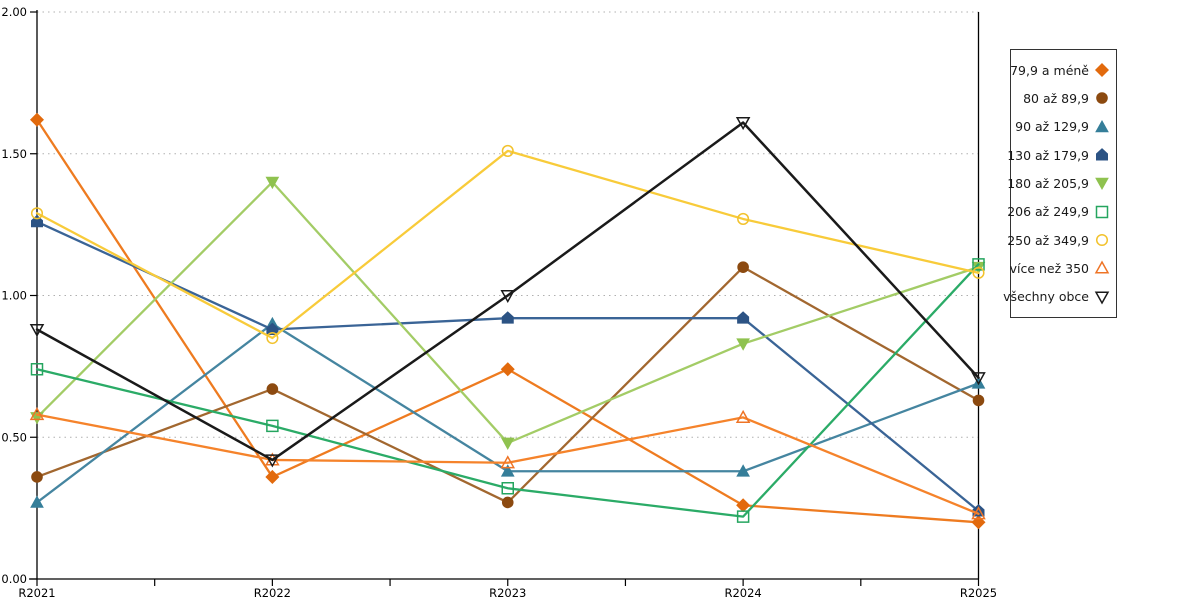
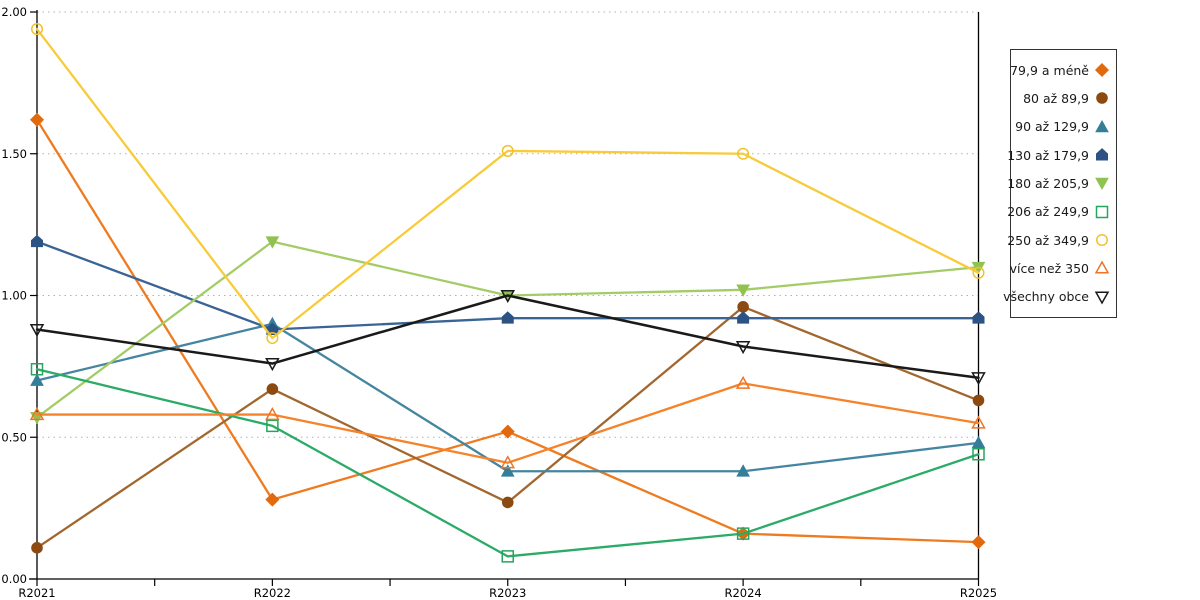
80 až 89,9/R2021: 0.36 -> 0.11
90 až 129,9/R2021: 0.27 -> 0.70
130 až 179,9/R2021: 1.26 -> 1.19
250 až 349,9/R2021: 1.29 -> 1.94
79,9 a méně/R2022: 0.36 -> 0.28
180 až 205,9/R2022: 1.40 -> 1.19
více než 350/R2022: 0.42 -> 0.58
všechny obce/R2022: 0.42 -> 0.76
79,9 a méně/R2023: 0.74 -> 0.52
180 až 205,9/R2023: 0.48 -> 1.00
206 až 249,9/R2023: 0.32 -> 0.08
79,9 a méně/R2024: 0.26 -> 0.16
80 až 89,9/R2024: 1.10 -> 0.96
180 až 205,9/R2024: 0.83 -> 1.02
206 až 249,9/R2024: 0.22 -> 0.16
250 až 349,9/R2024: 1.27 -> 1.50
více než 350/R2024: 0.57 -> 0.69
všechny obce/R2024: 1.61 -> 0.82
79,9 a méně/R2025: 0.20 -> 0.13
90 až 129,9/R2025: 0.69 -> 0.48
130 až 179,9/R2025: 0.24 -> 0.92
206 až 249,9/R2025: 1.11 -> 0.44
více než 350/R2025: 0.23 -> 0.55
